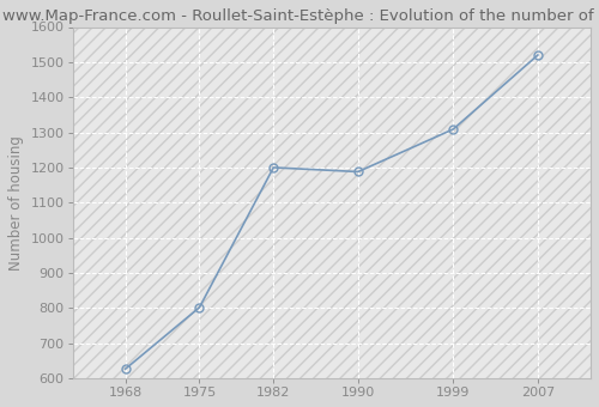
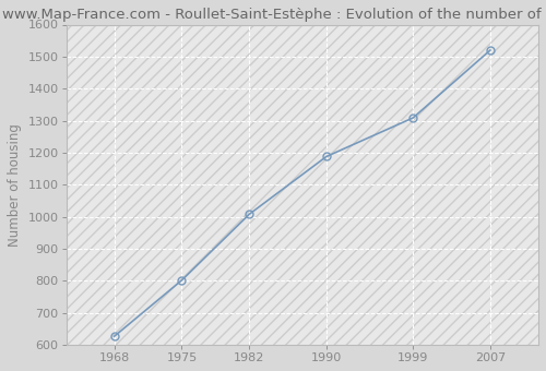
1982: 1200 -> 1008
